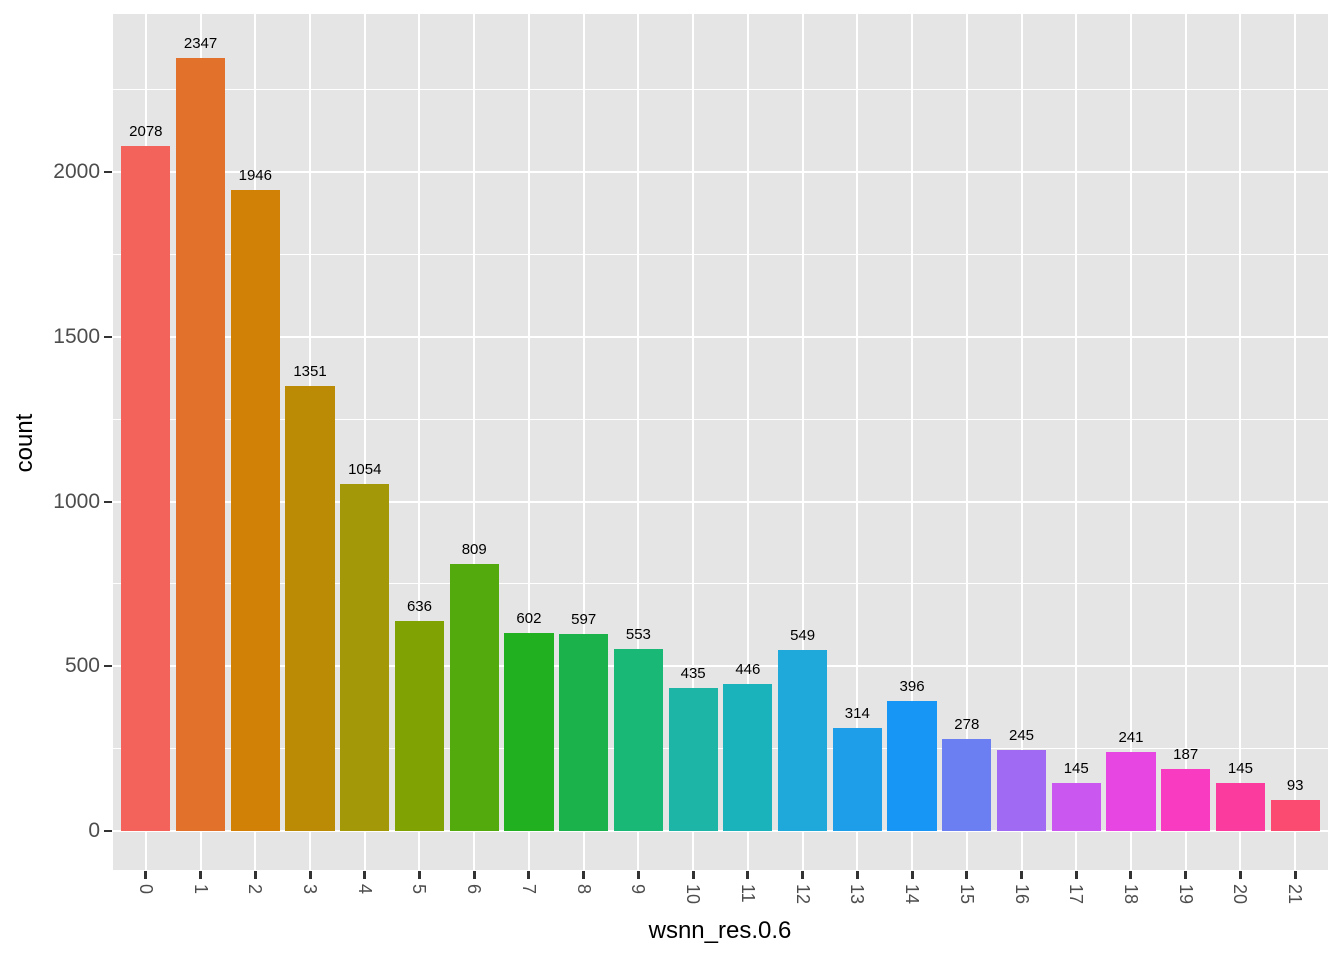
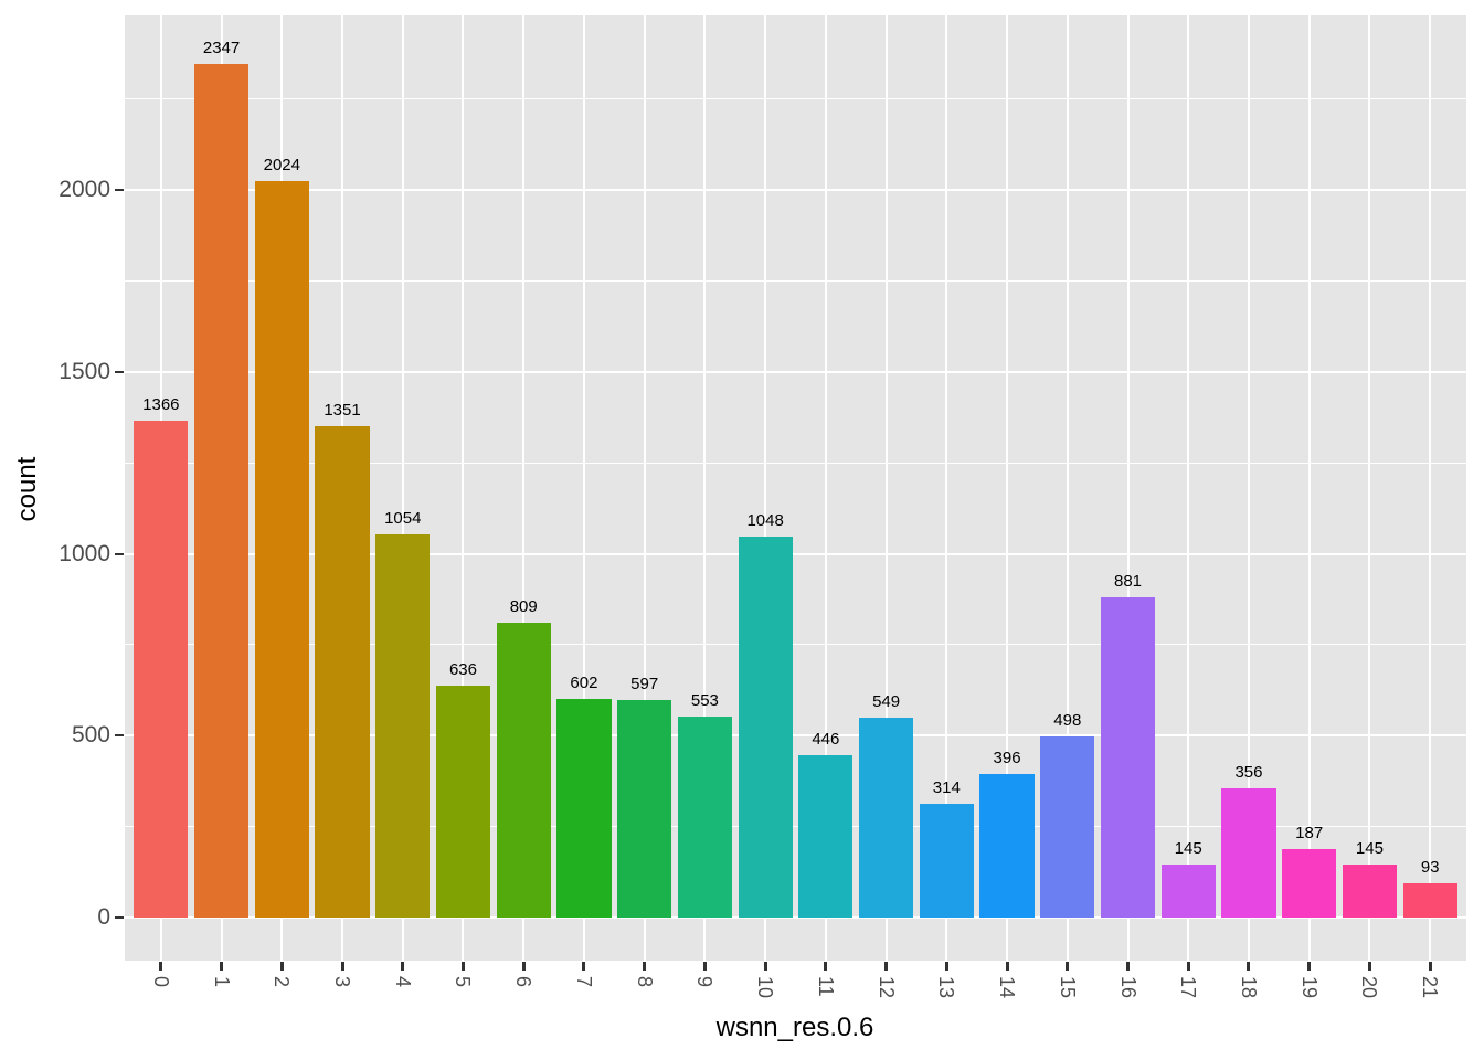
0: 2078 -> 1366
2: 1946 -> 2024
10: 435 -> 1048
15: 278 -> 498
16: 245 -> 881
18: 241 -> 356
